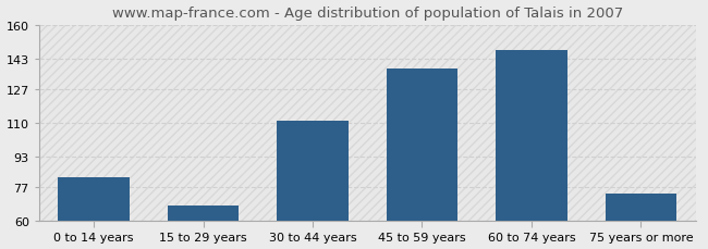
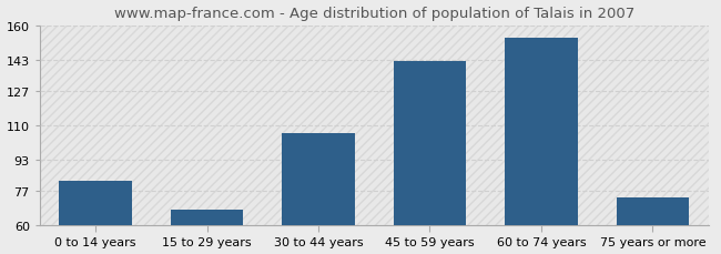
30 to 44 years: 111 -> 106
45 to 59 years: 138 -> 142
60 to 74 years: 147 -> 154
